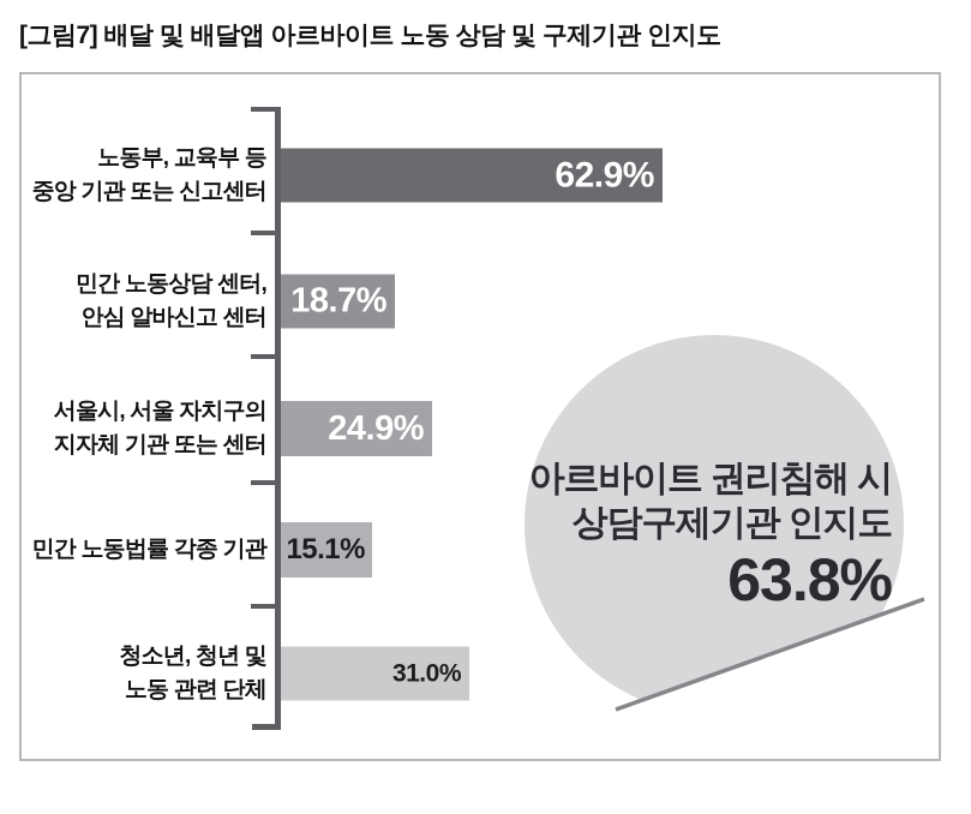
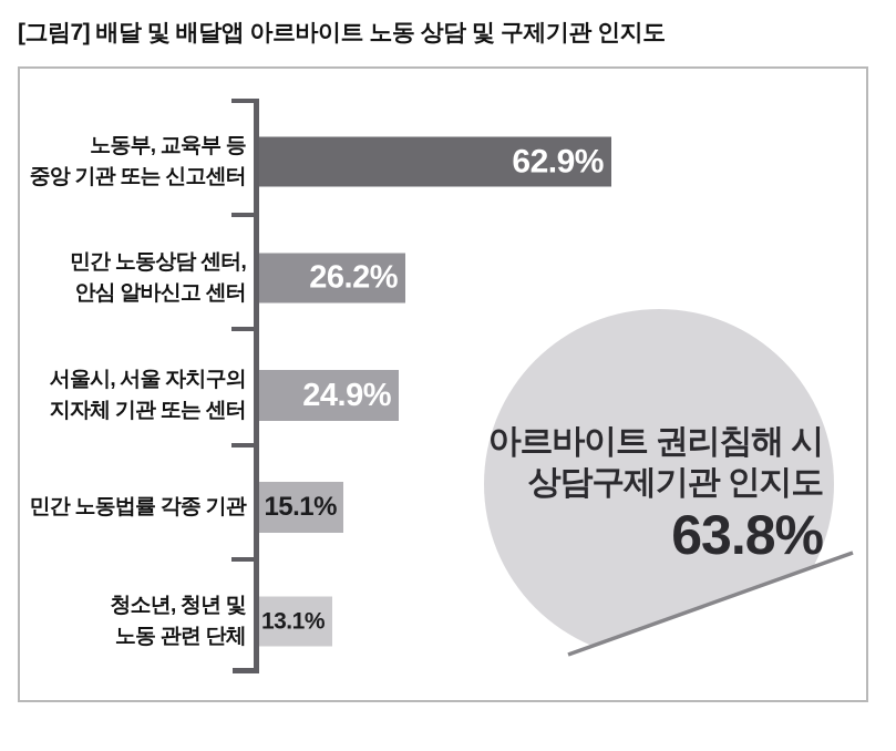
민간 노동상담 센터, 안심 알바신고 센터: 18.7% -> 26.2%
청소년, 청년 및 노동 관련 단체: 31.0% -> 13.1%
